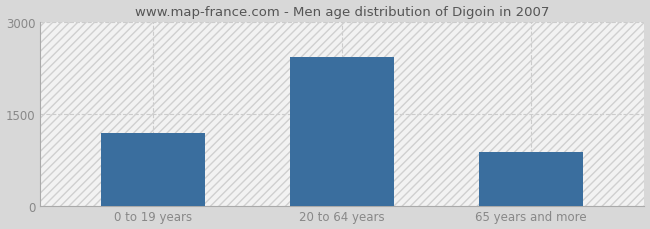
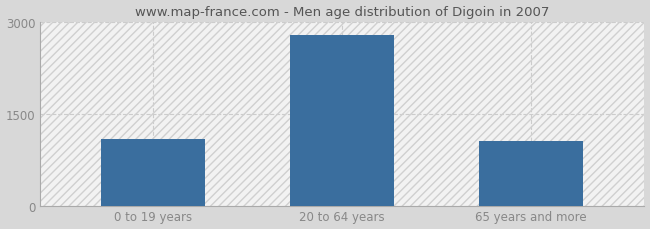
0 to 19 years: 1180 -> 1080
20 to 64 years: 2420 -> 2780
65 years and more: 880 -> 1060
